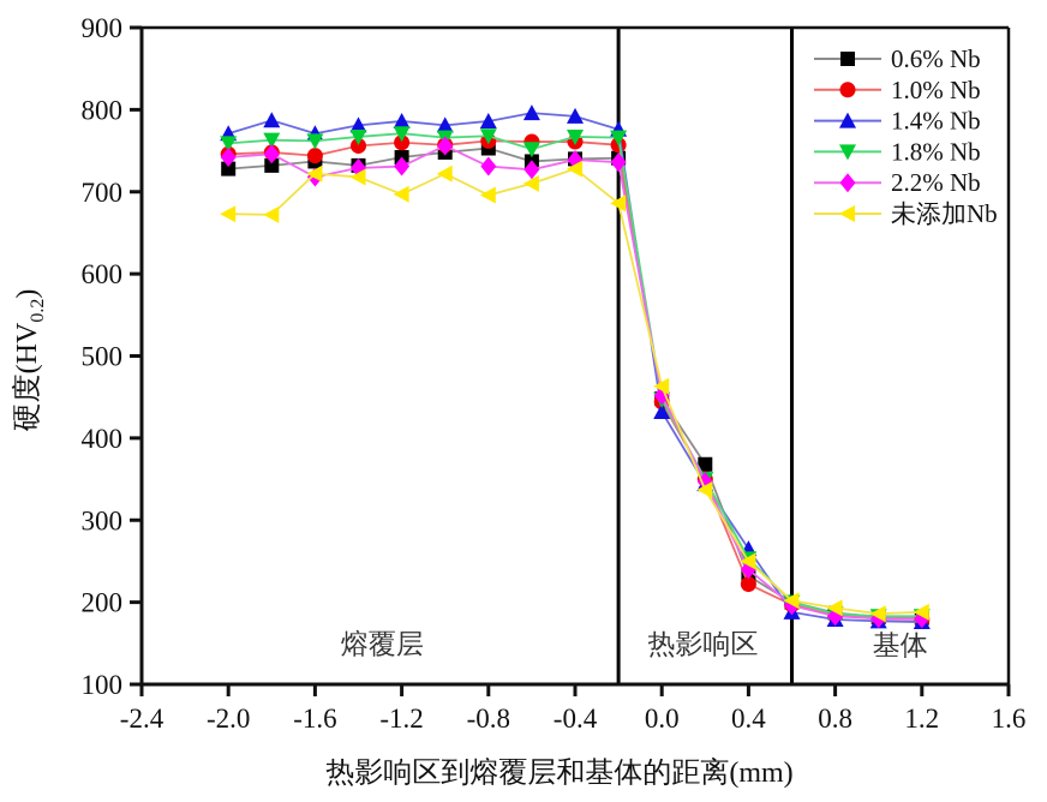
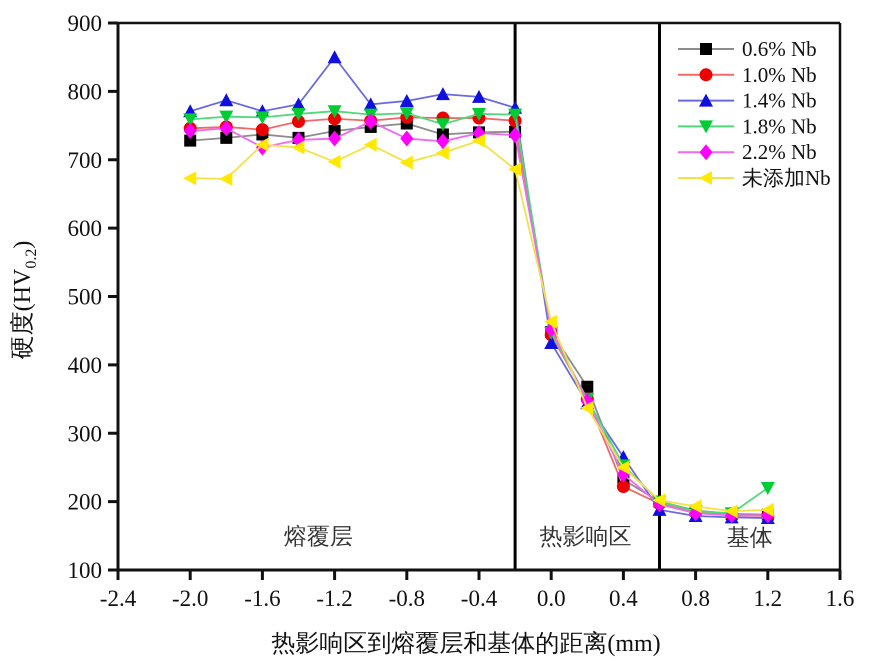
1.4% Nb/-1.2: 790 -> 850
1.8% Nb/1.2: 180 -> 220
